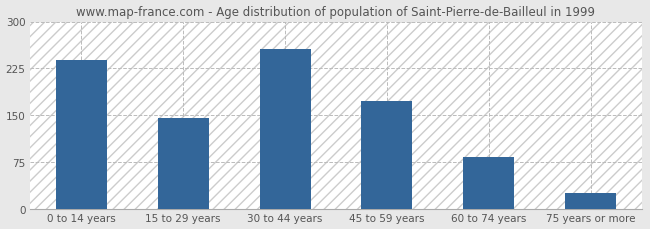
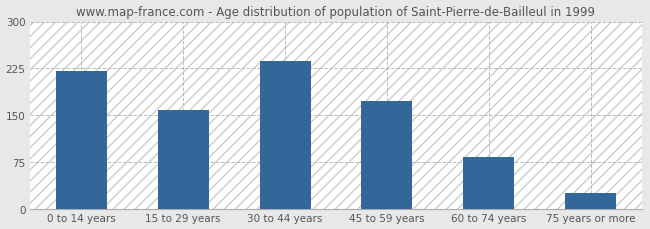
0 to 14 years: 238 -> 220
15 to 29 years: 146 -> 158
30 to 44 years: 256 -> 237
